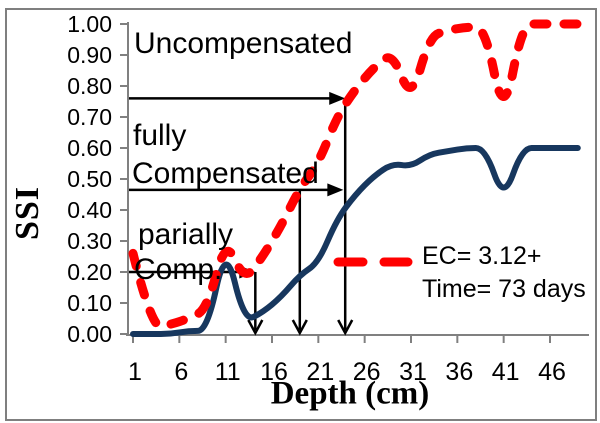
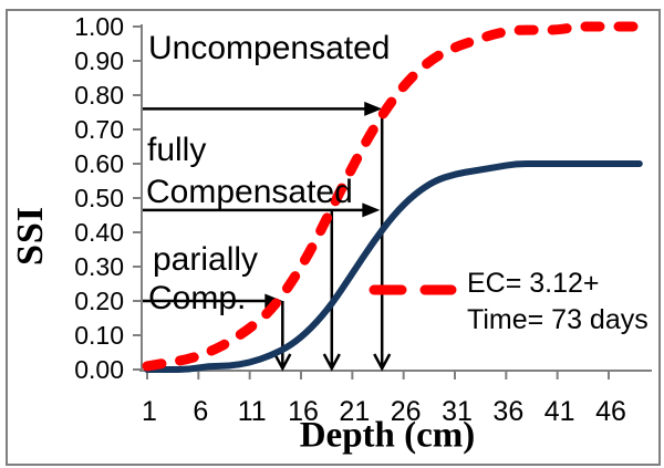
Uncompensated/1: 0.26 -> 0.01
Uncompensated/11: 0.31 -> 0.12
Compensated/11: 0.29 -> 0.02
Uncompensated/21: 0.55 -> 0.59
Compensated/21: 0.23 -> 0.28
Uncompensated/31: 0.75 -> 0.94
Compensated/31: 0.54 -> 0.57
Uncompensated/41: 0.69 -> 0.99
Compensated/41: 0.43 -> 0.60
